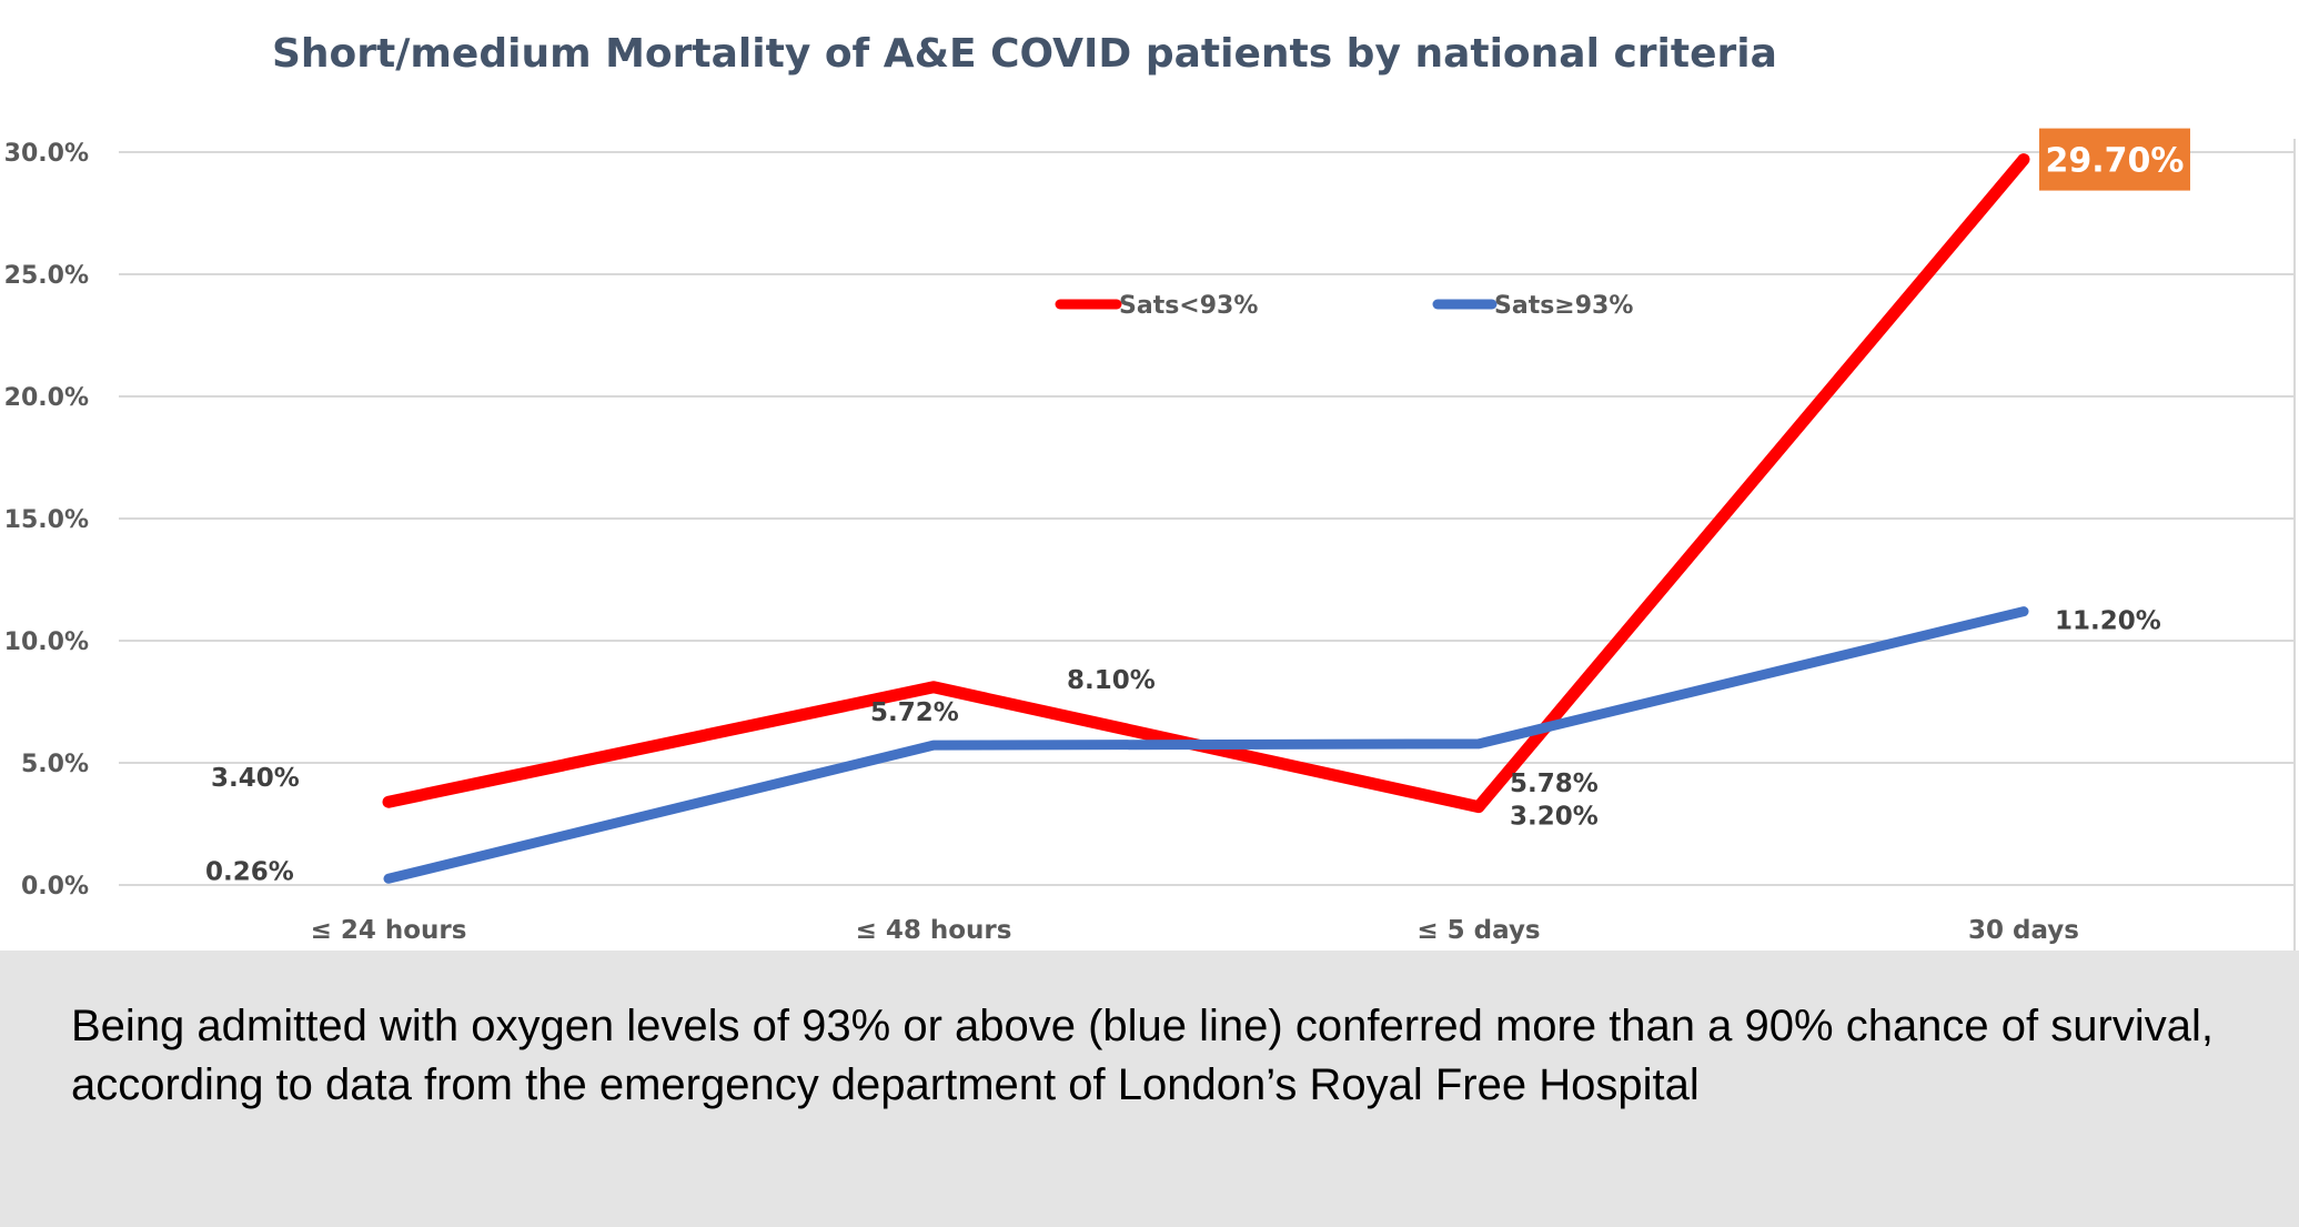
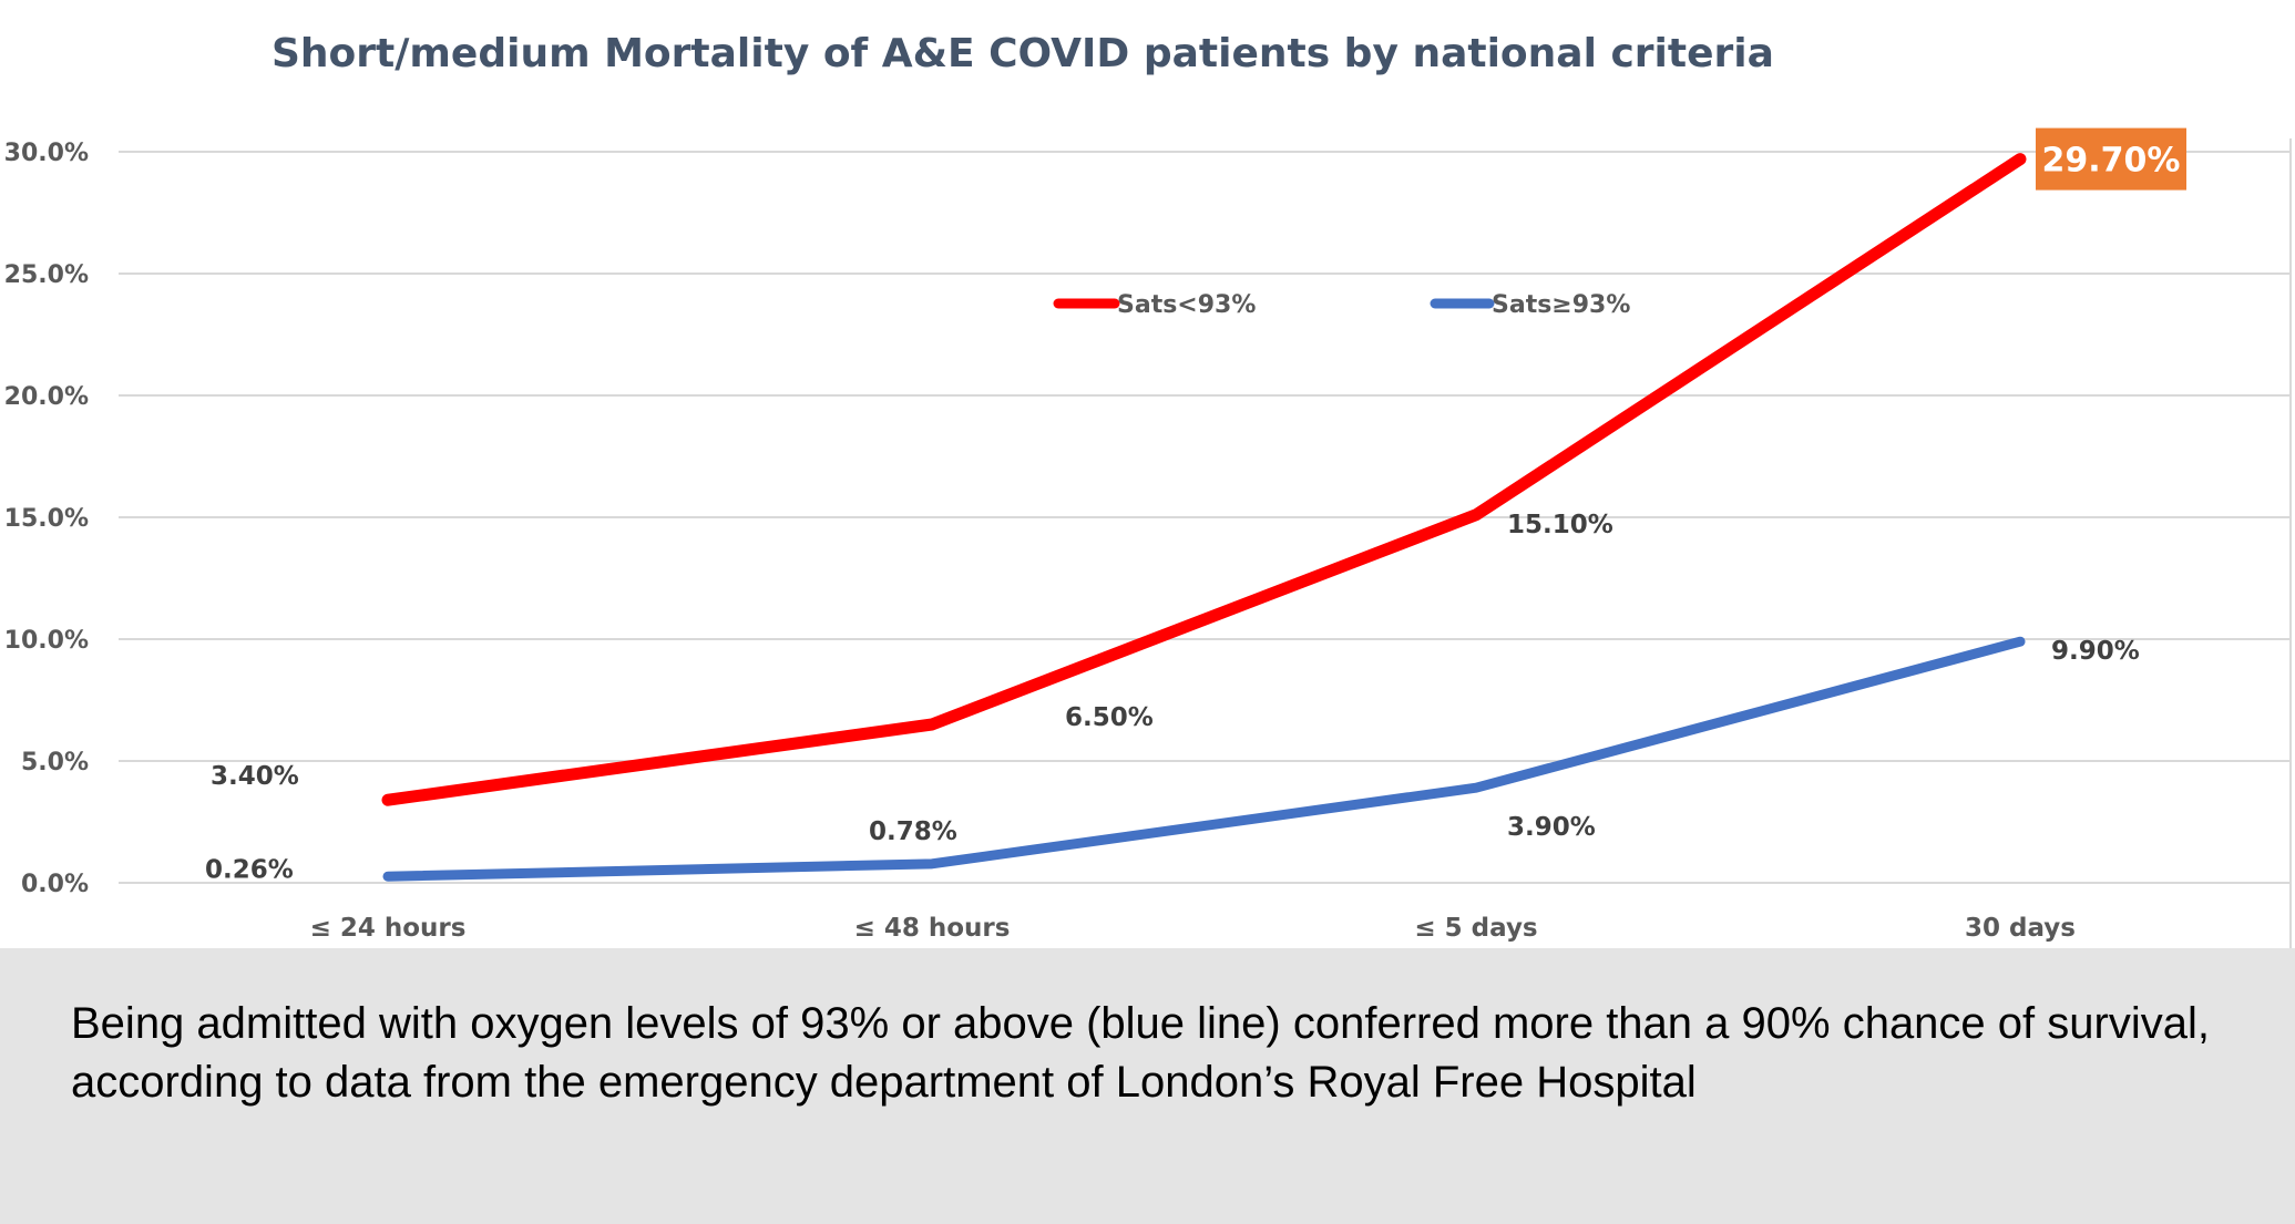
Sats<93%/≤ 48 hours: 8.10% -> 6.50%
Sats≥93%/≤ 48 hours: 5.72% -> 0.78%
Sats<93%/≤ 5 days: 3.20% -> 15.10%
Sats≥93%/≤ 5 days: 5.78% -> 3.90%
Sats≥93%/30 days: 11.20% -> 9.90%
